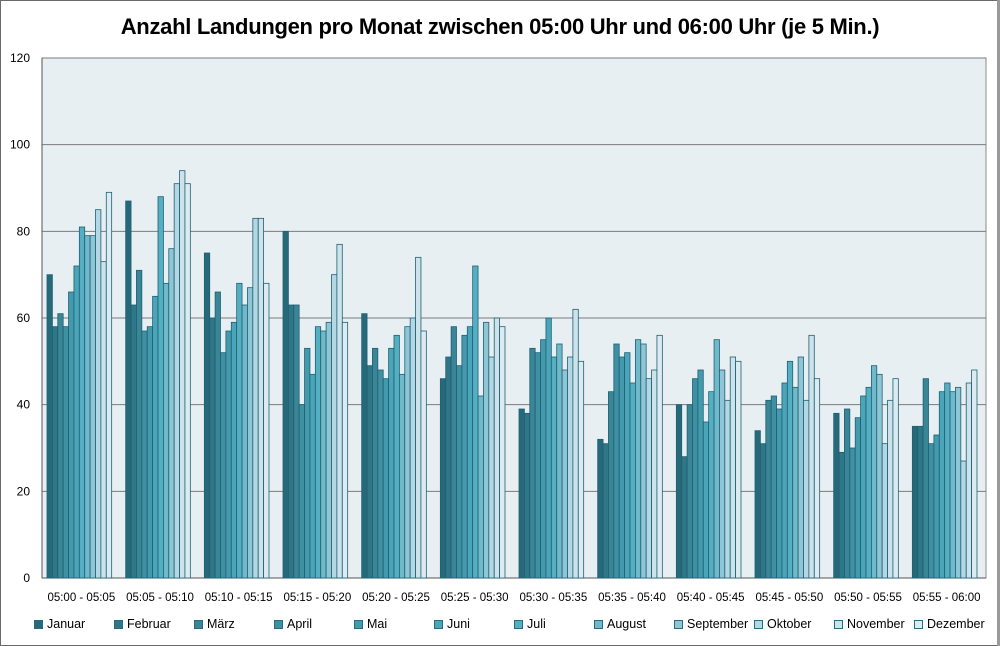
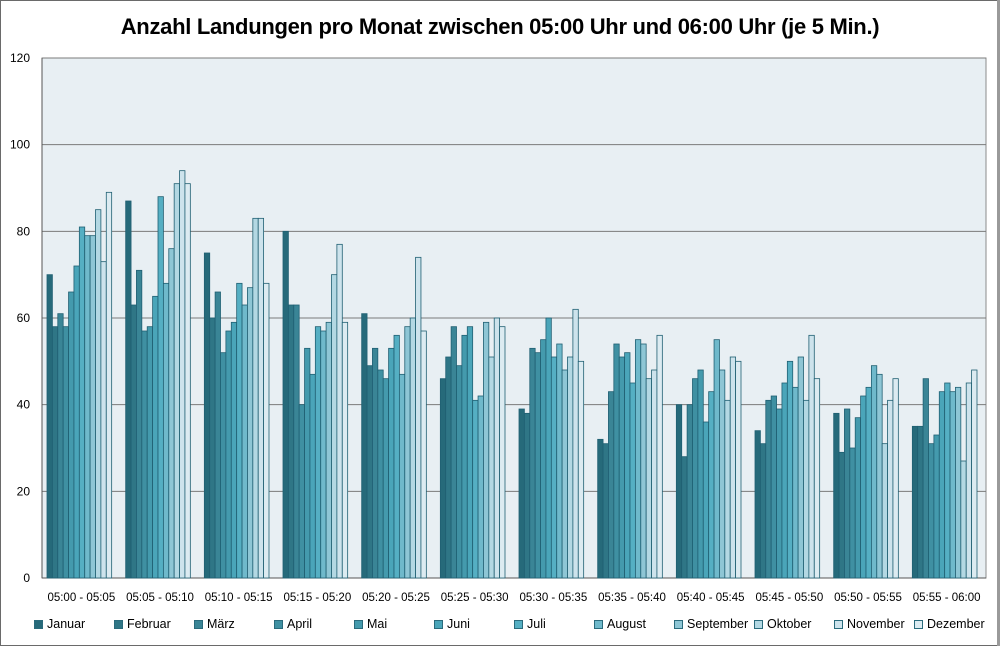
Juli/05:25 - 05:30: 72 -> 41
